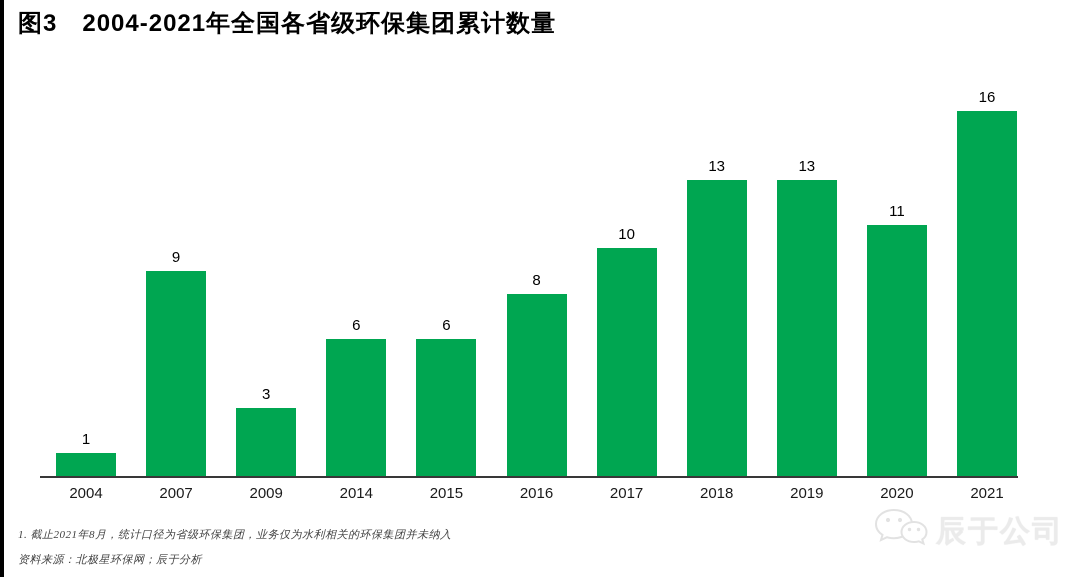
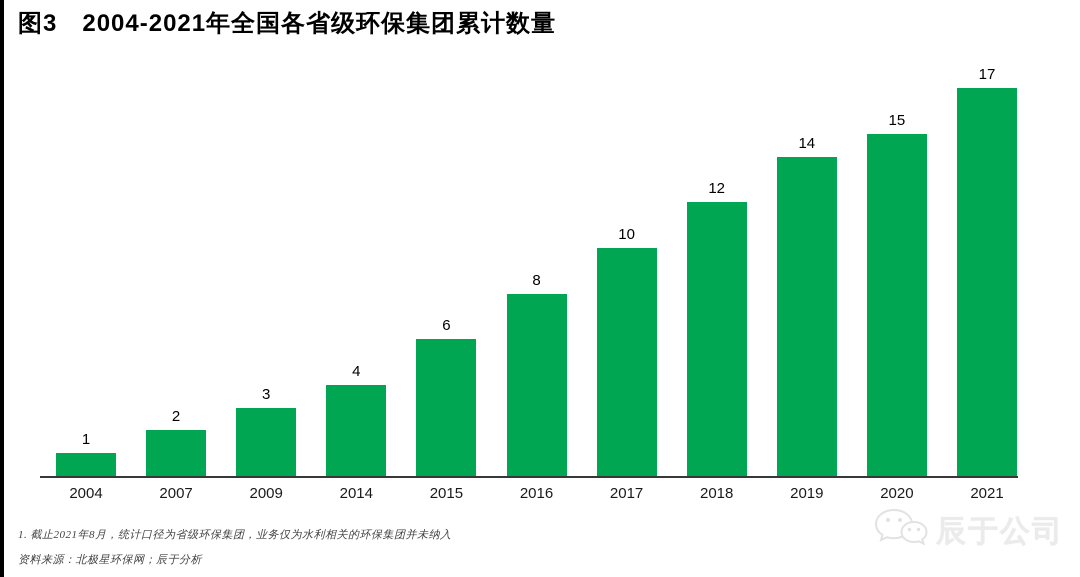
2007: 9 -> 2
2014: 6 -> 4
2018: 13 -> 12
2019: 13 -> 14
2020: 11 -> 15
2021: 16 -> 17
